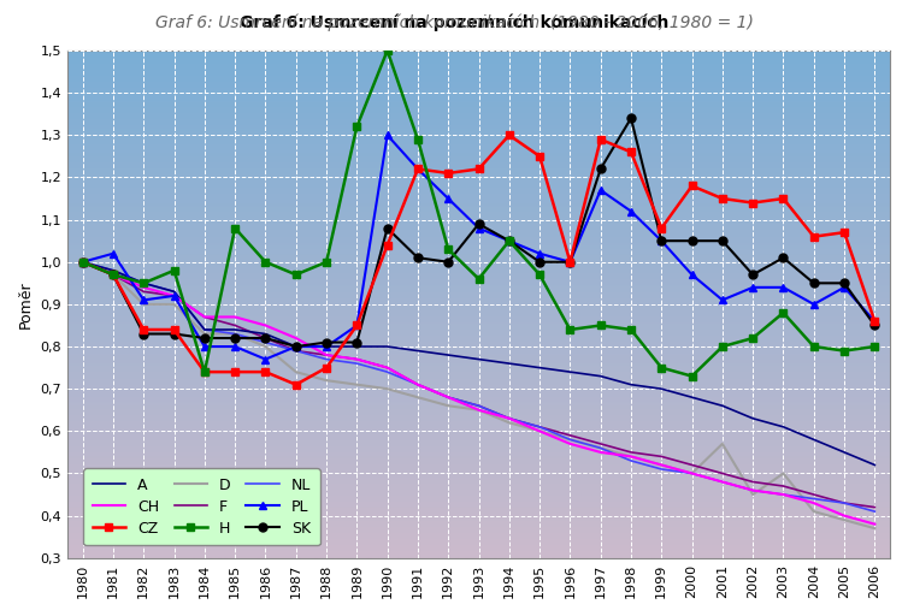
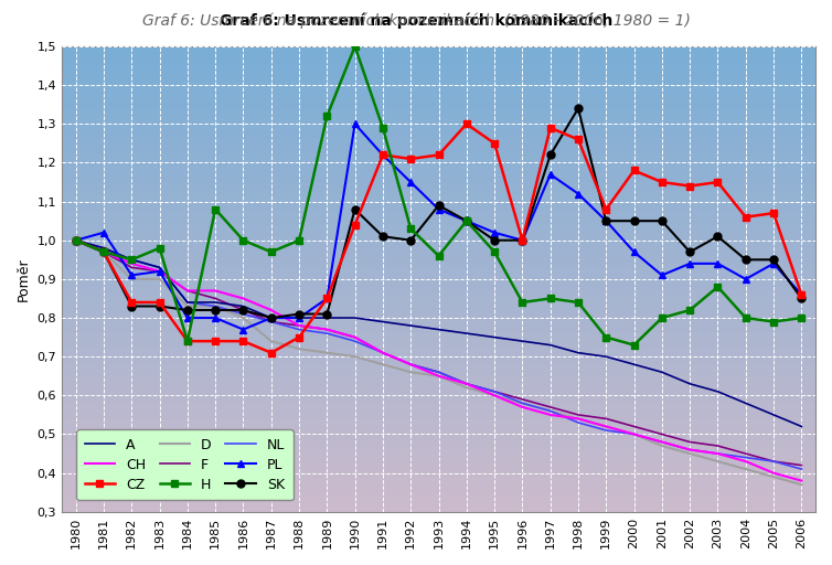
D/2001: 0,57 -> 0,47
D/2003: 0,50 -> 0,43
